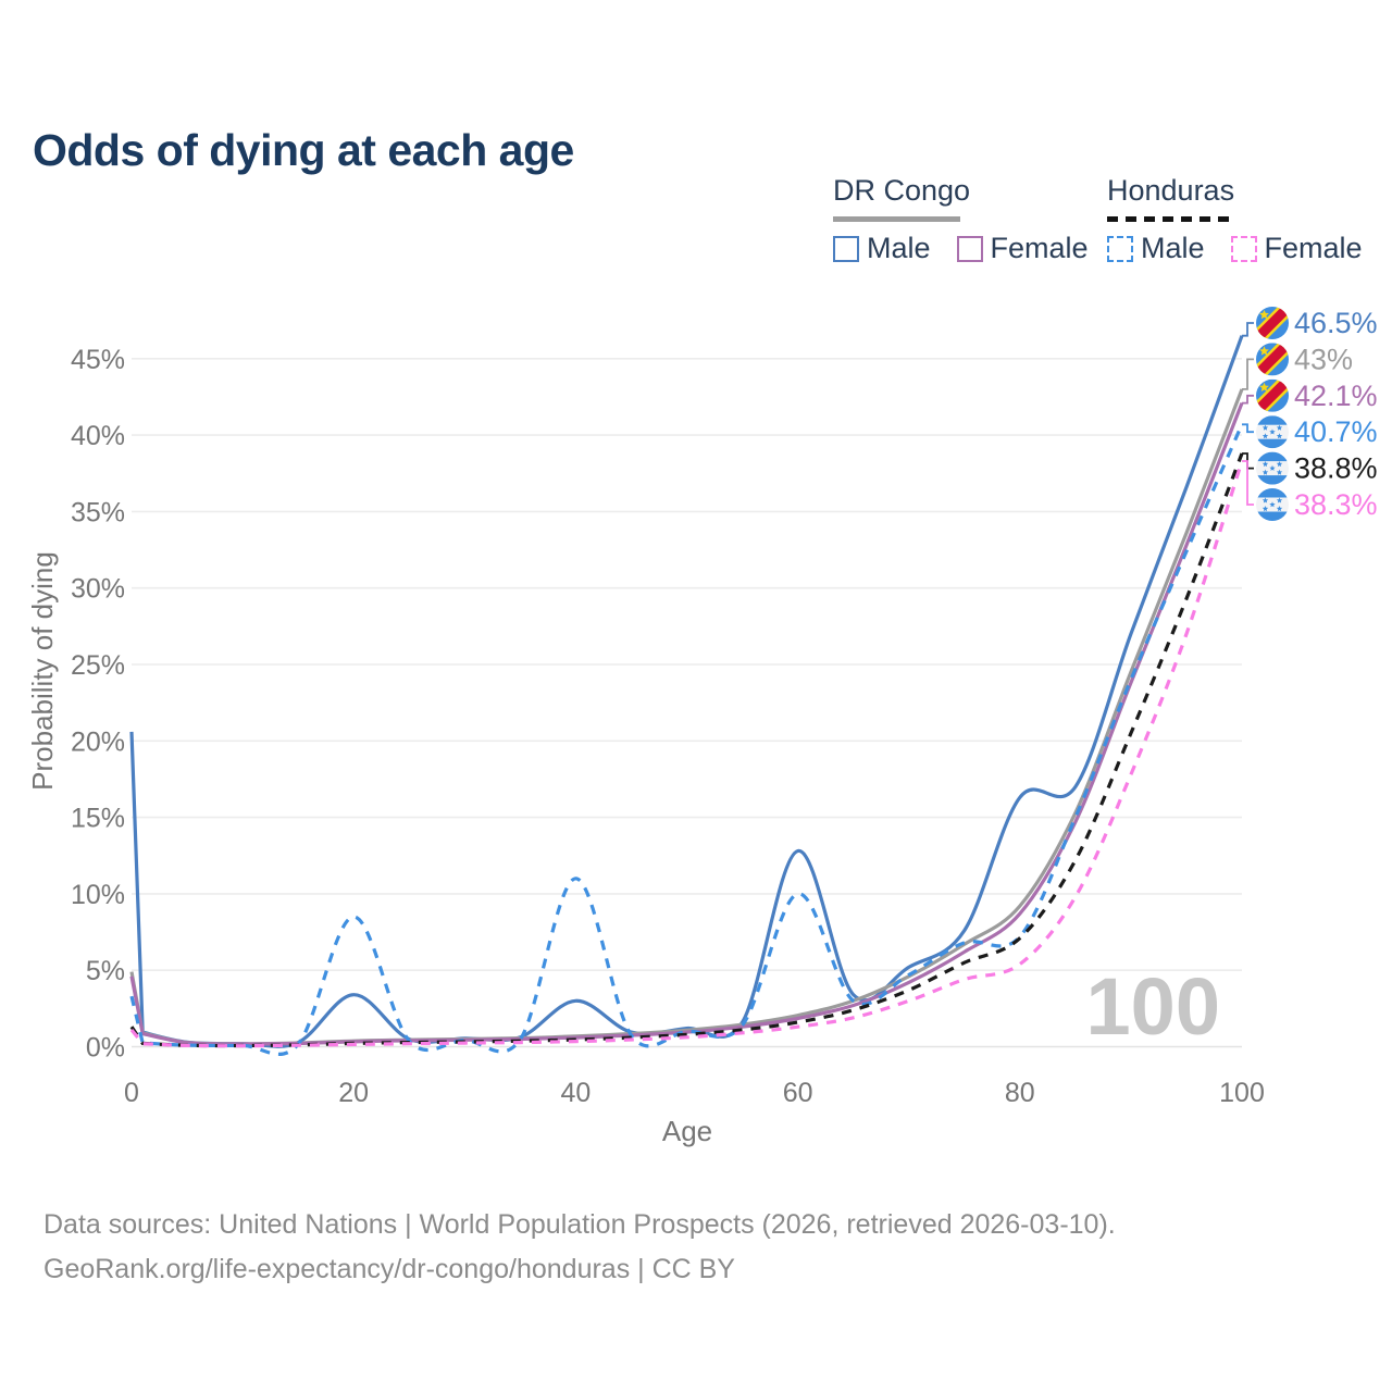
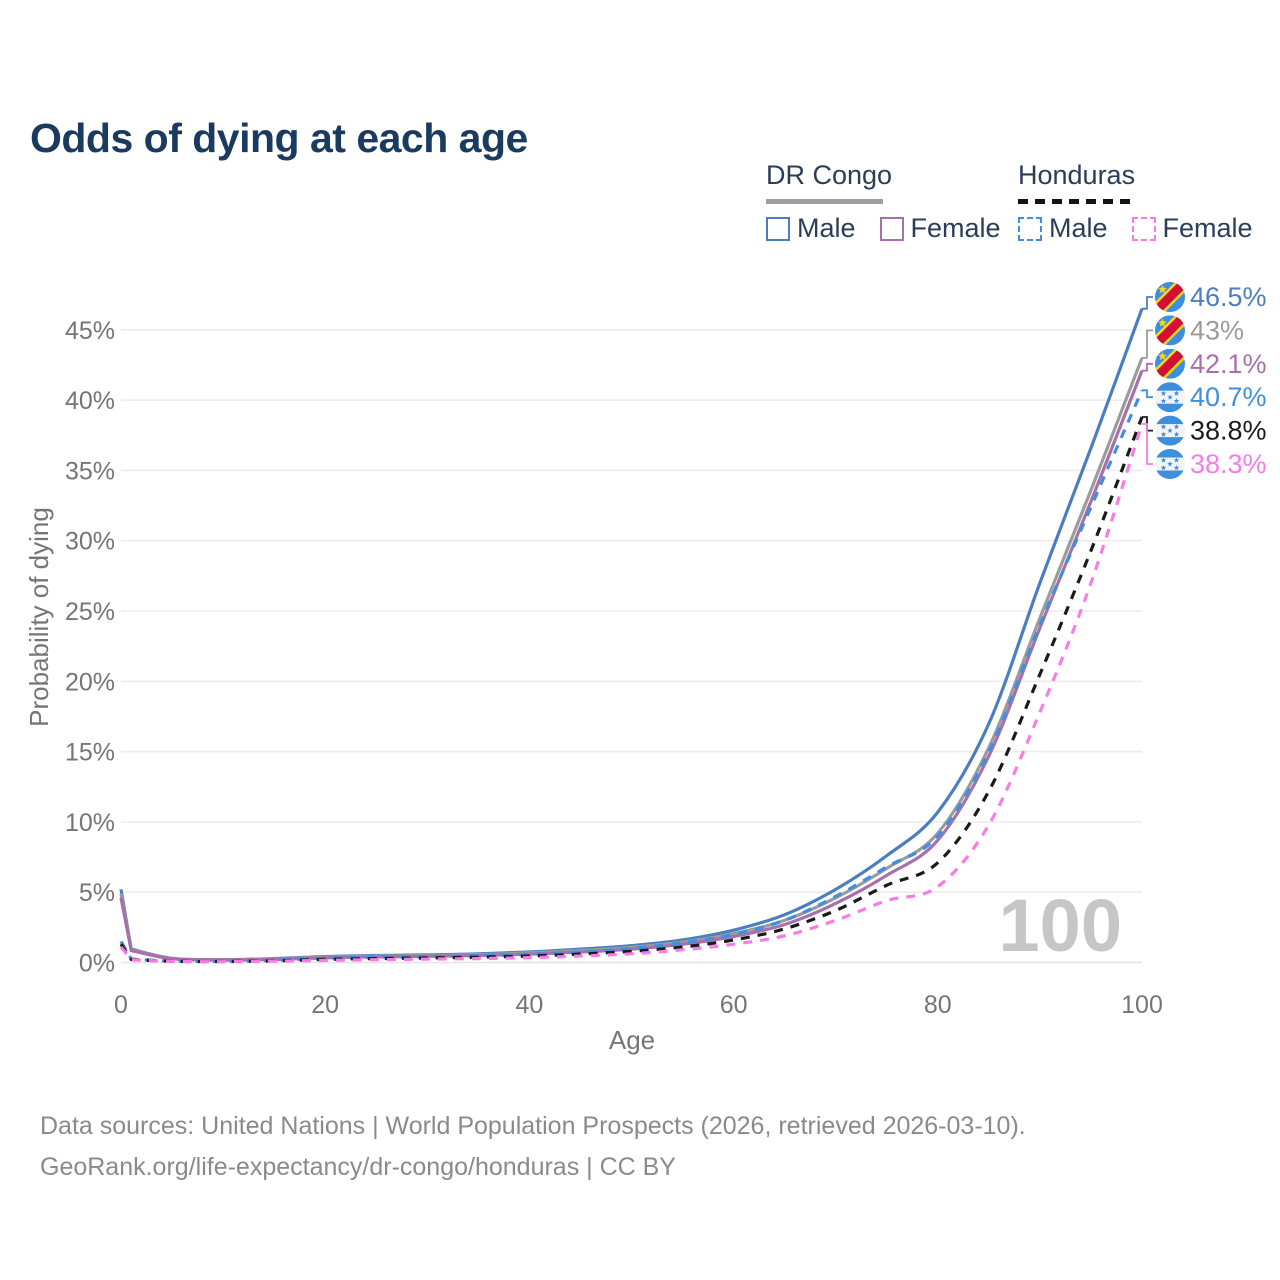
DR Congo Male/0: 20.6% -> 5.2%
Honduras Male/0: 3.3% -> 1.5%
DR Congo Male/20: 3.4% -> 0.4%
Honduras Male/20: 8.5% -> 0.3%
DR Congo Male/40: 3.0% -> 0.8%
Honduras Male/40: 11.0% -> 0.6%
DR Congo Male/60: 12.8% -> 2.3%
Honduras Male/60: 10.0% -> 2.0%
DR Congo Male/80: 16.3% -> 10.7%
Honduras Male/80: 7.2% -> 9.0%
